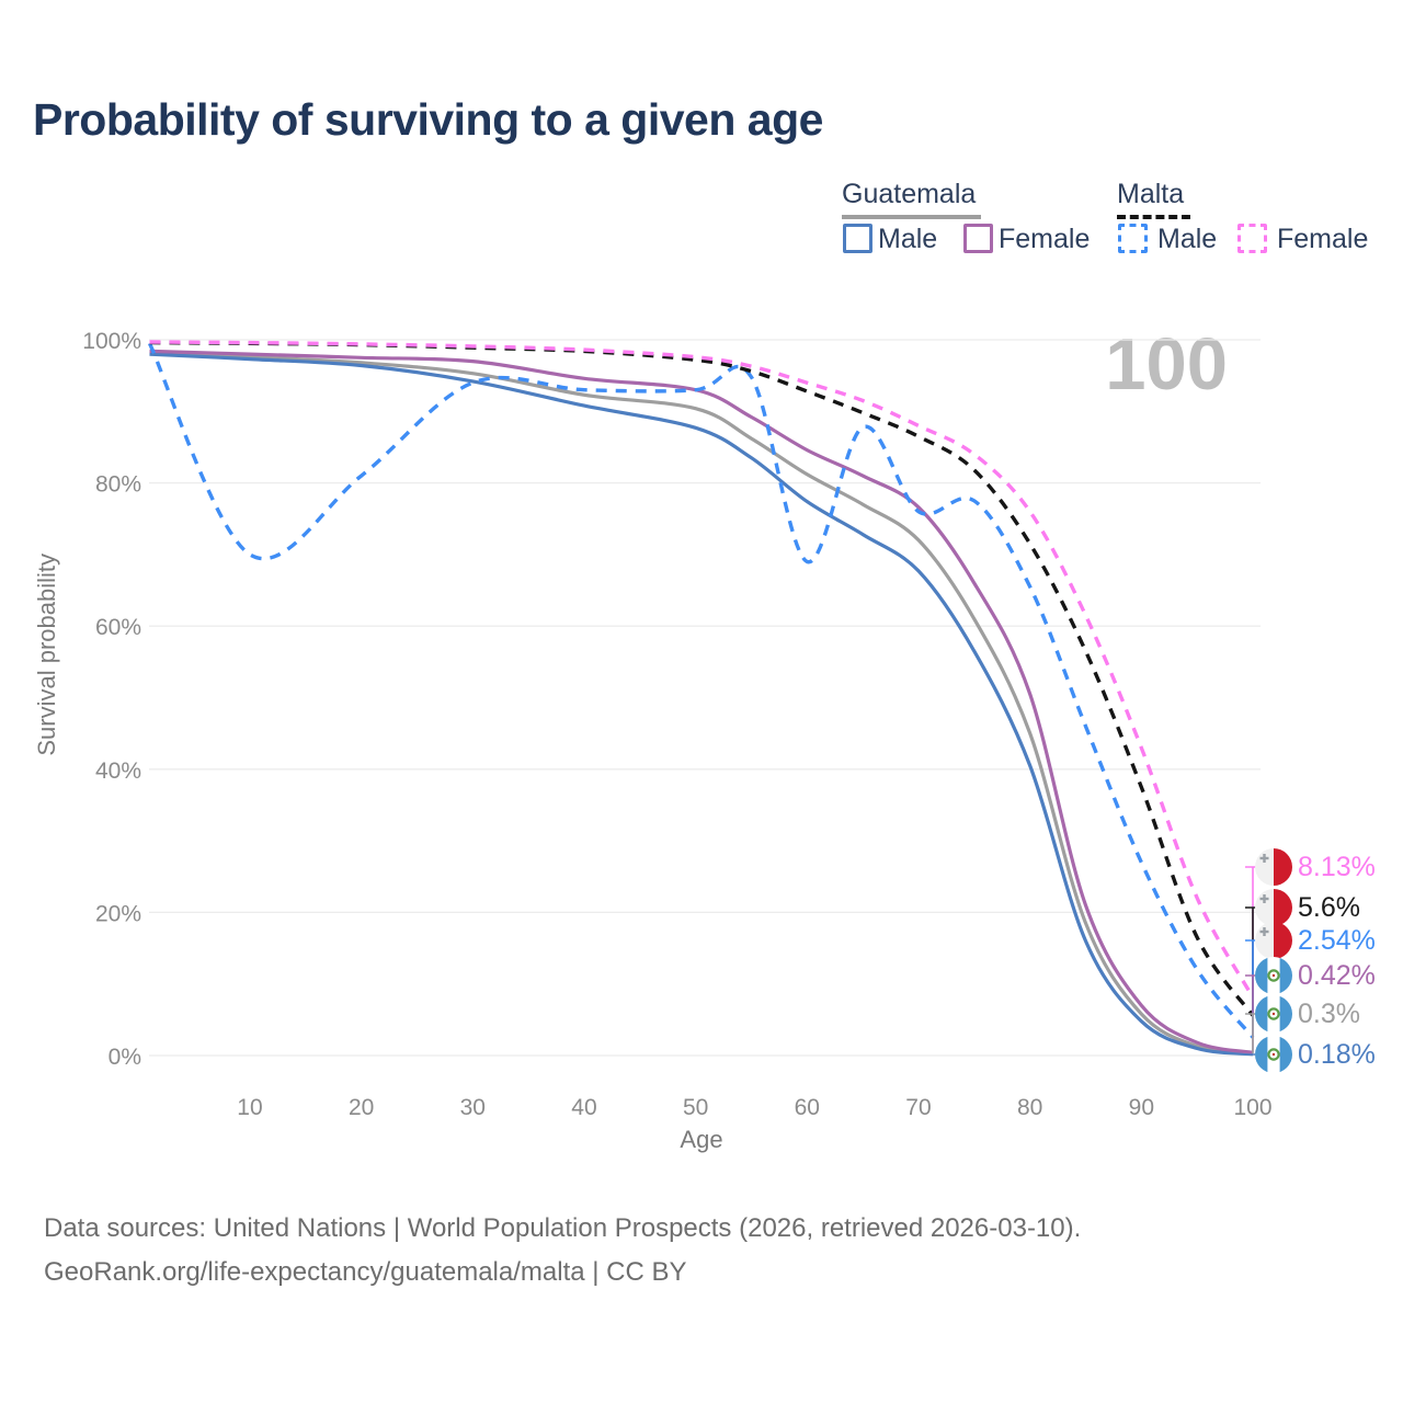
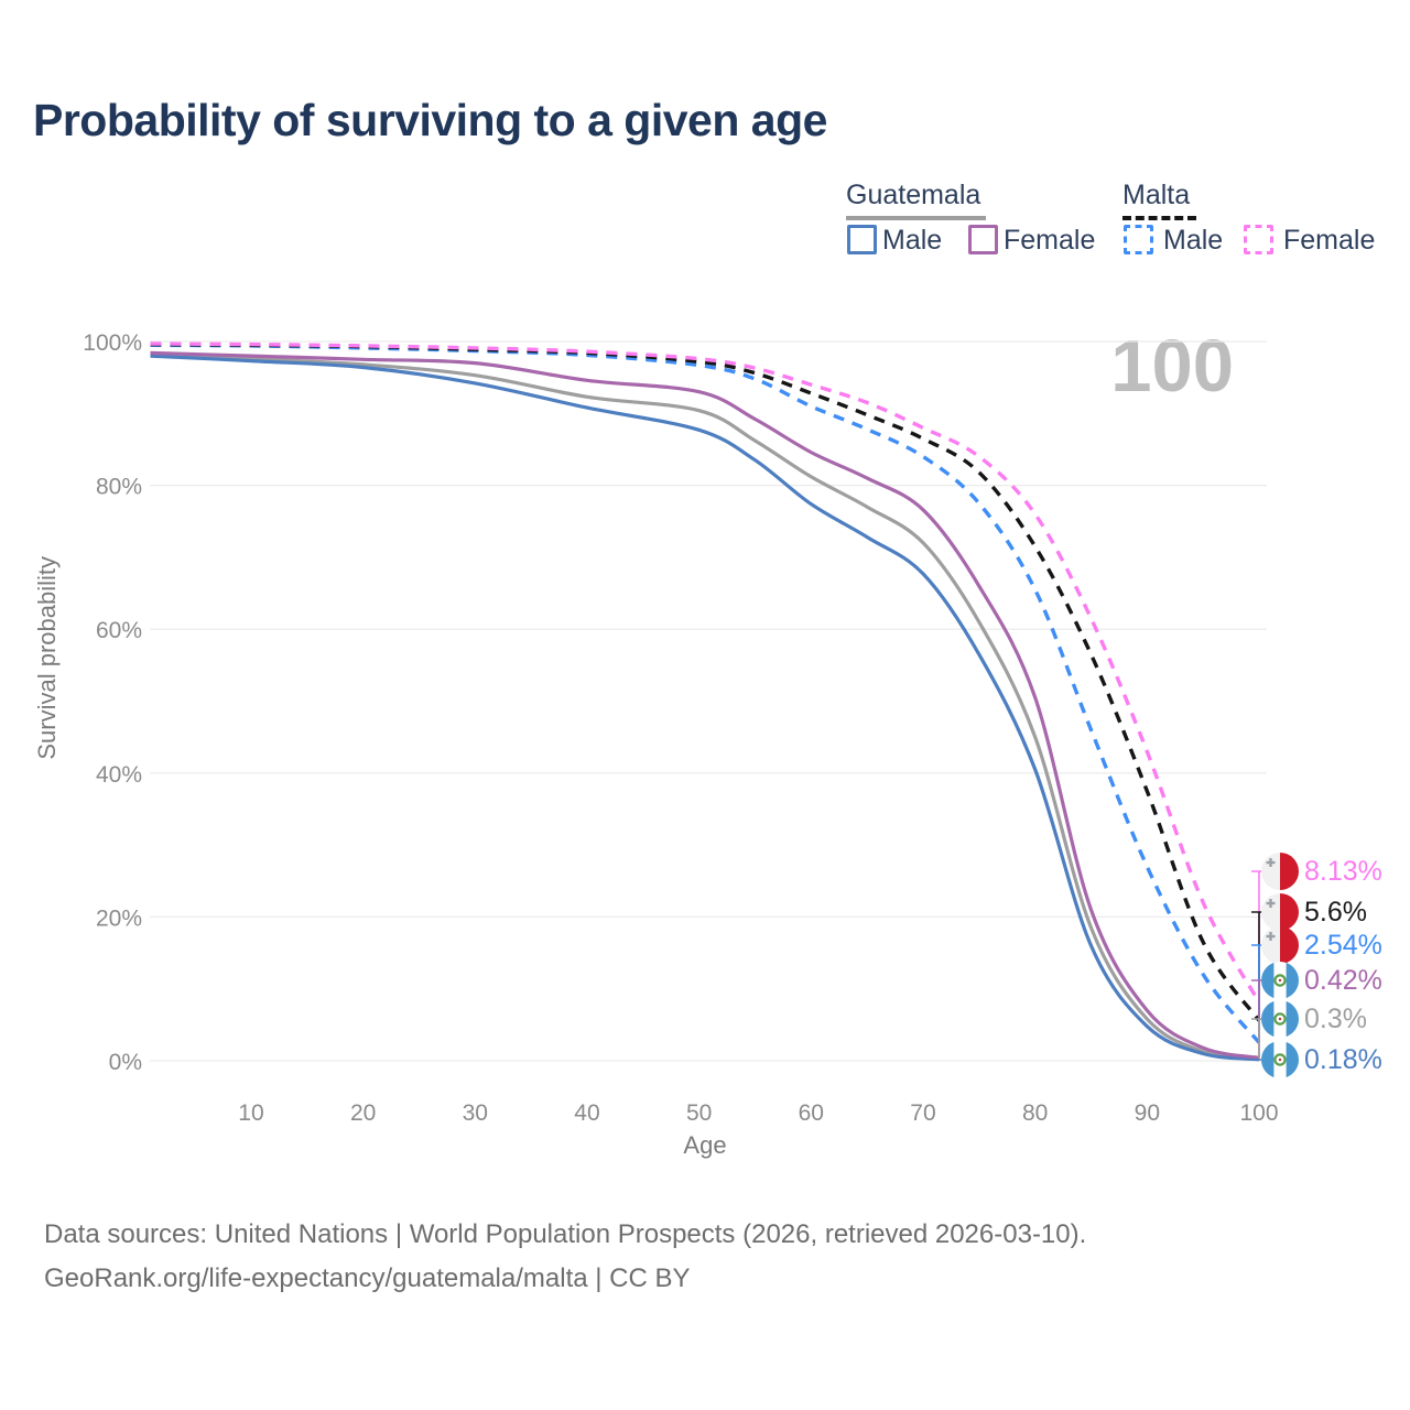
Malta Male/10: 70% -> 99%
Malta Male/20: 81% -> 99%
Malta Male/30: 94% -> 99%
Malta Male/40: 93% -> 98%
Malta Male/50: 93% -> 97%
Malta Male/60: 69% -> 91%
Malta Male/70: 76% -> 84%
